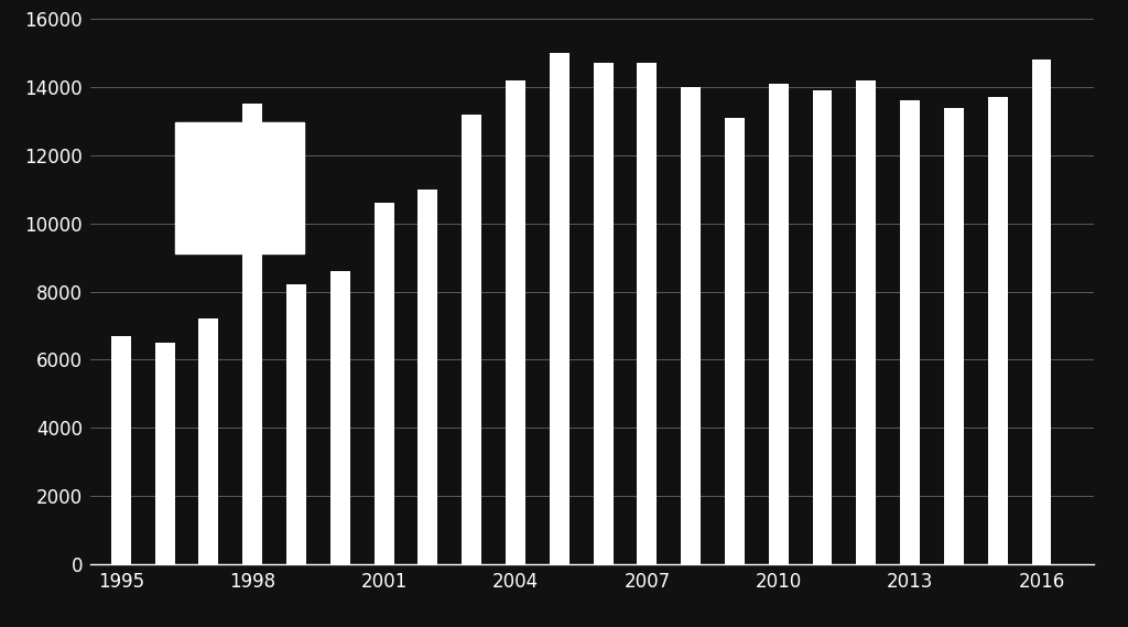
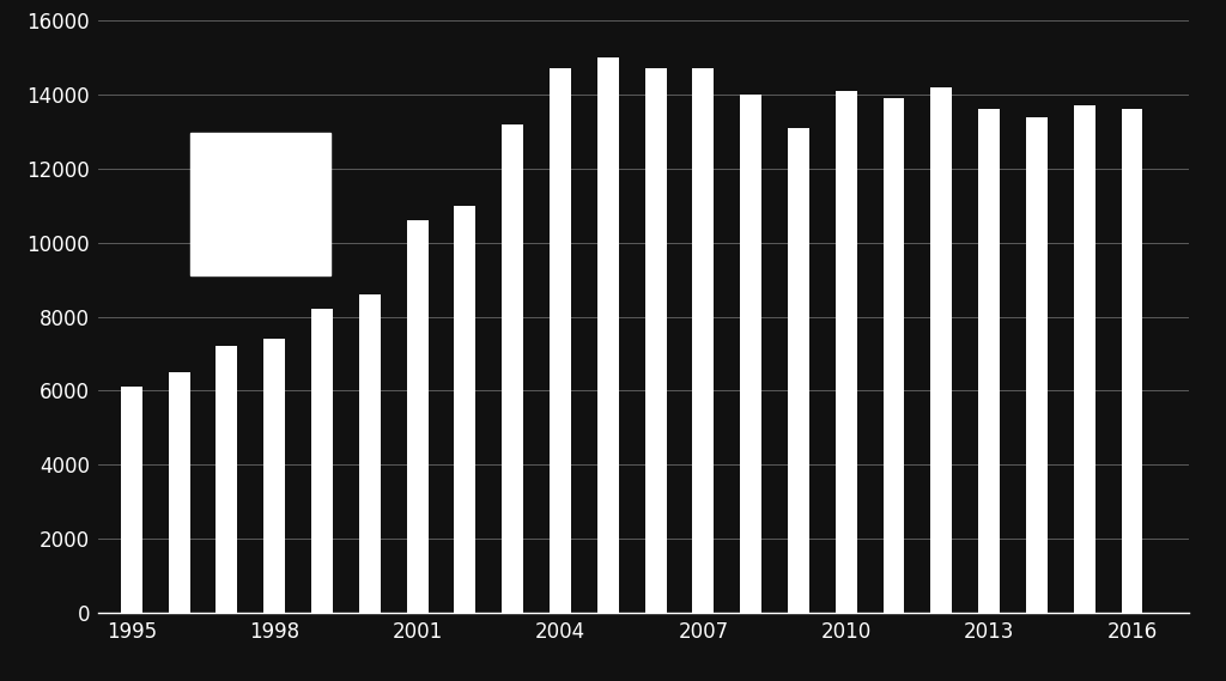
1995: 6700 -> 6100
1998: 13500 -> 7400
2004: 14200 -> 14700
2016: 14800 -> 13600
